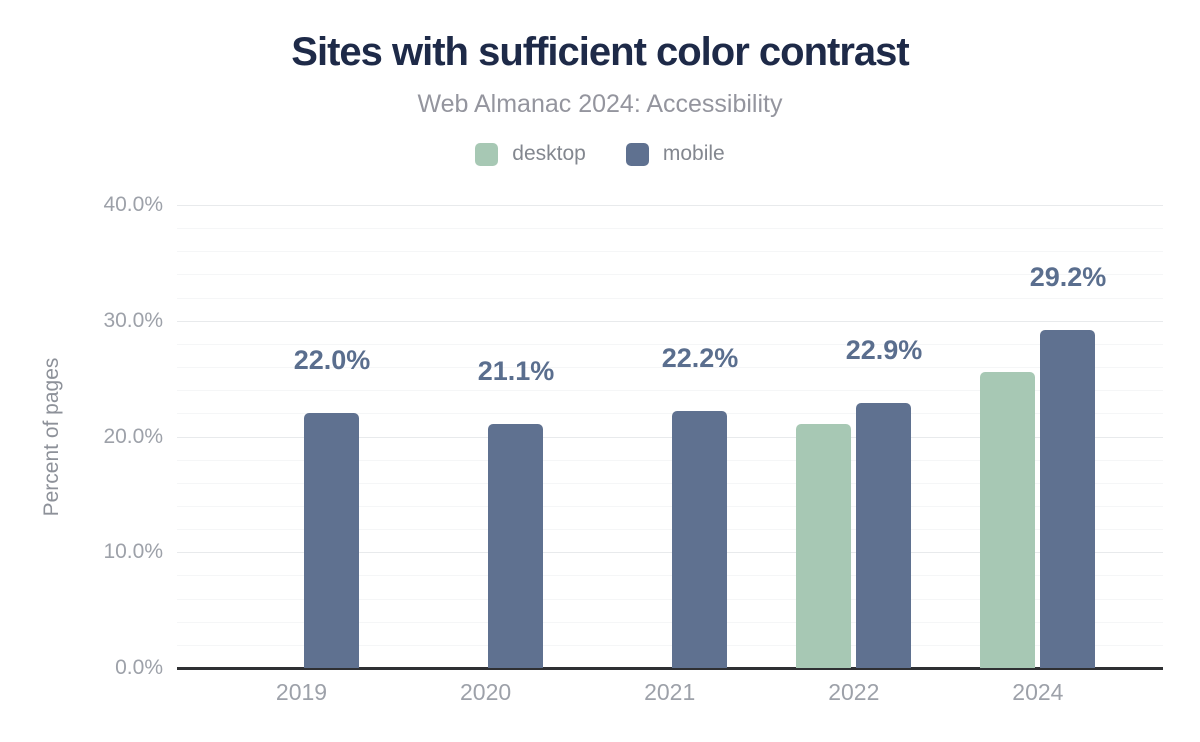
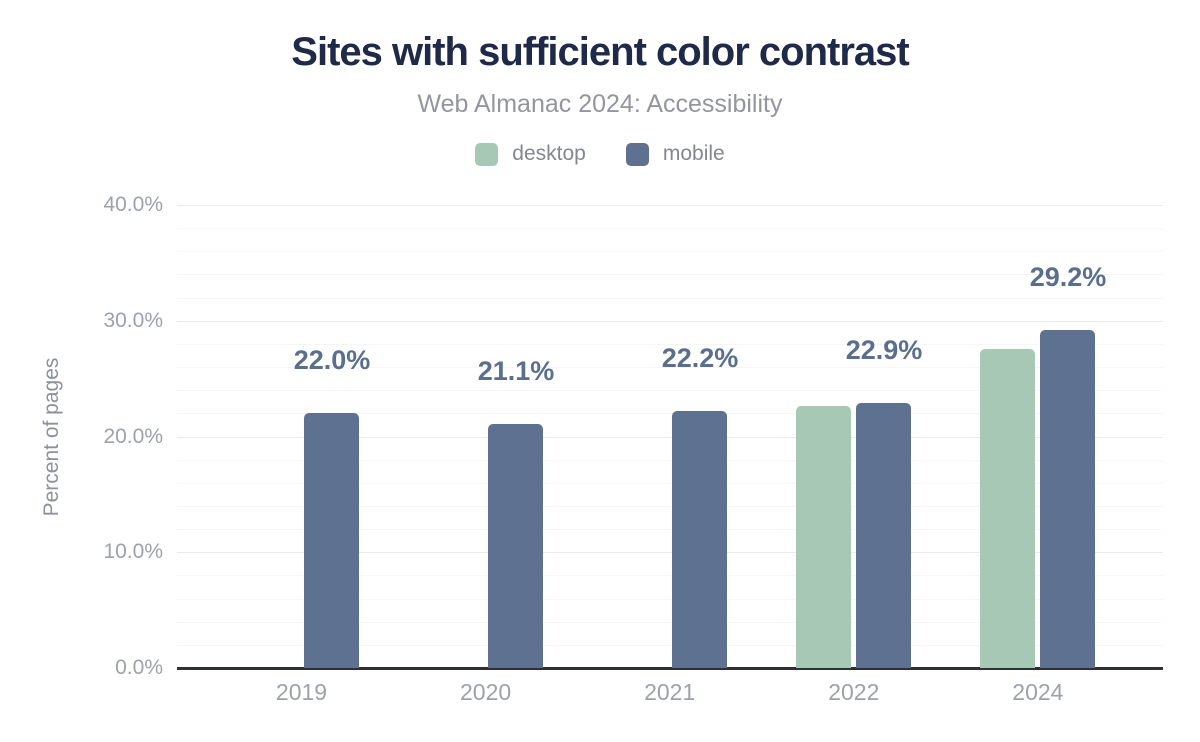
desktop/2022: 21.1% -> 22.6%
desktop/2024: 25.6% -> 27.6%
